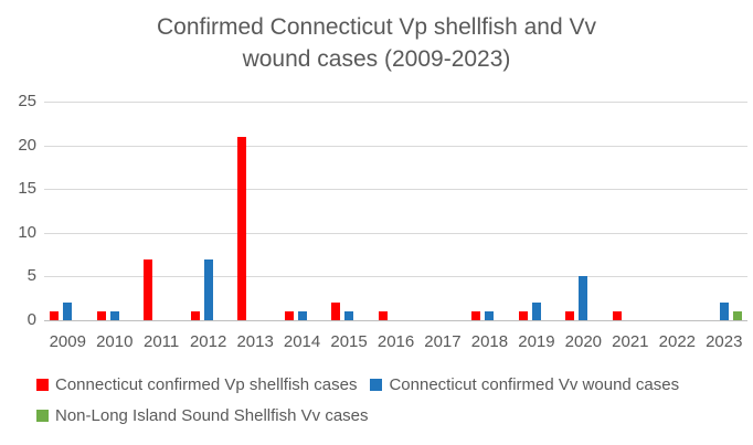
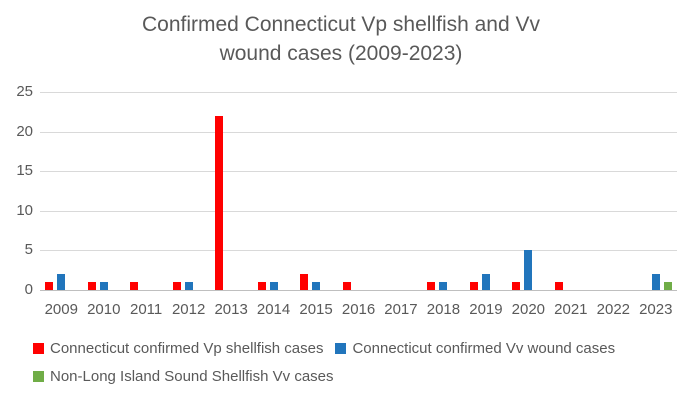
Connecticut confirmed Vp shellfish cases/2011: 7 -> 1
Connecticut confirmed Vv wound cases/2012: 7 -> 1
Connecticut confirmed Vp shellfish cases/2013: 21 -> 22
